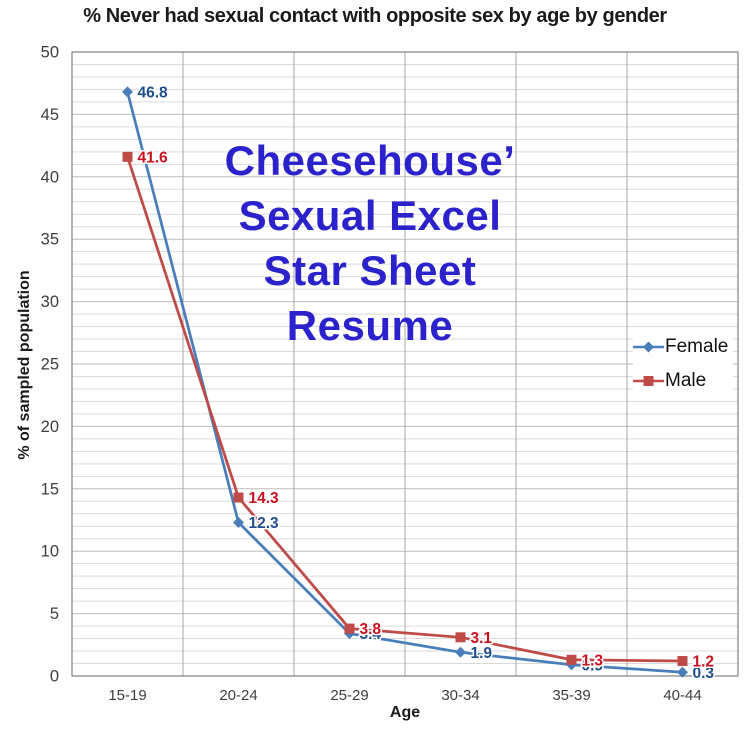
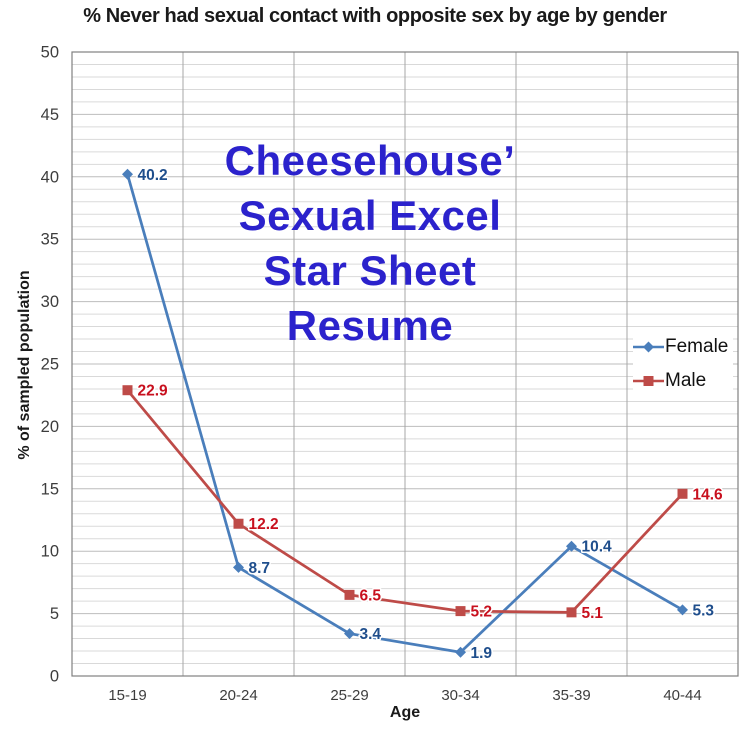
Female/15-19: 46.8 -> 40.2
Male/15-19: 41.6 -> 22.9
Female/20-24: 12.3 -> 8.7
Male/20-24: 14.3 -> 12.2
Male/25-29: 3.8 -> 6.5
Male/30-34: 3.1 -> 5.2
Female/35-39: 0.9 -> 10.4
Male/35-39: 1.3 -> 5.1
Female/40-44: 0.3 -> 5.3
Male/40-44: 1.2 -> 14.6
